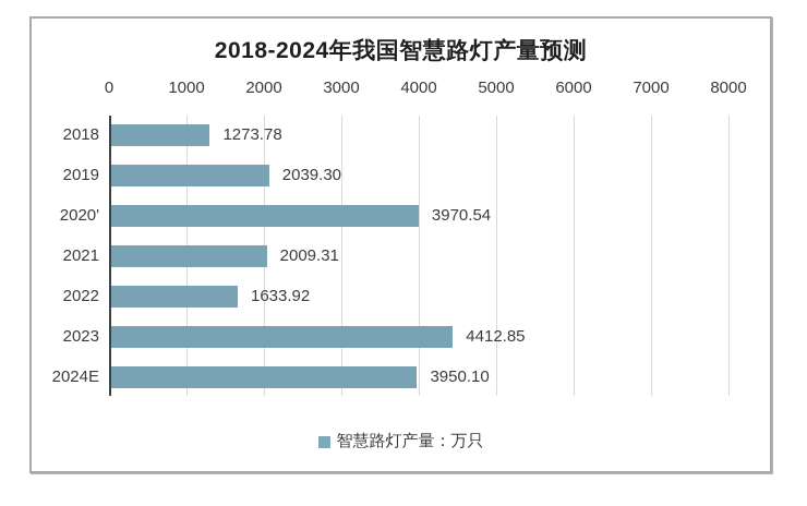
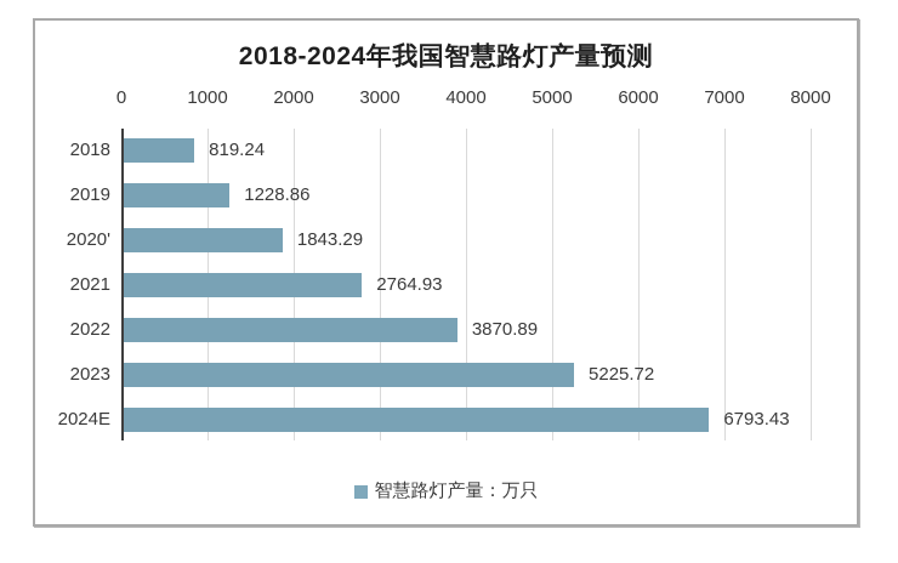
2018: 1273.78 -> 819.24
2019: 2039.30 -> 1228.86
2020': 3970.54 -> 1843.29
2021: 2009.31 -> 2764.93
2022: 1633.92 -> 3870.89
2023: 4412.85 -> 5225.72
2024E: 3950.10 -> 6793.43
